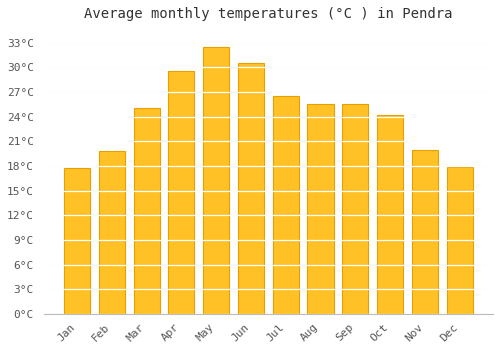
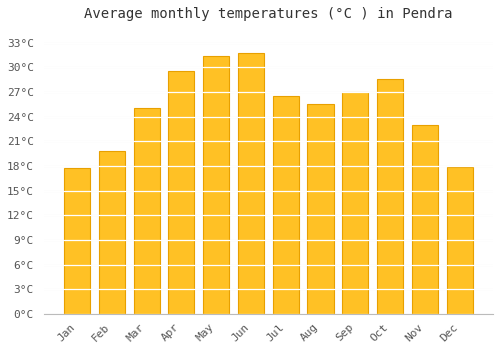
May: 32.5°C -> 31.4°C
Jun: 30.5°C -> 31.8°C
Sep: 25.5°C -> 27.0°C
Oct: 24.2°C -> 28.6°C
Nov: 20.0°C -> 23.0°C
